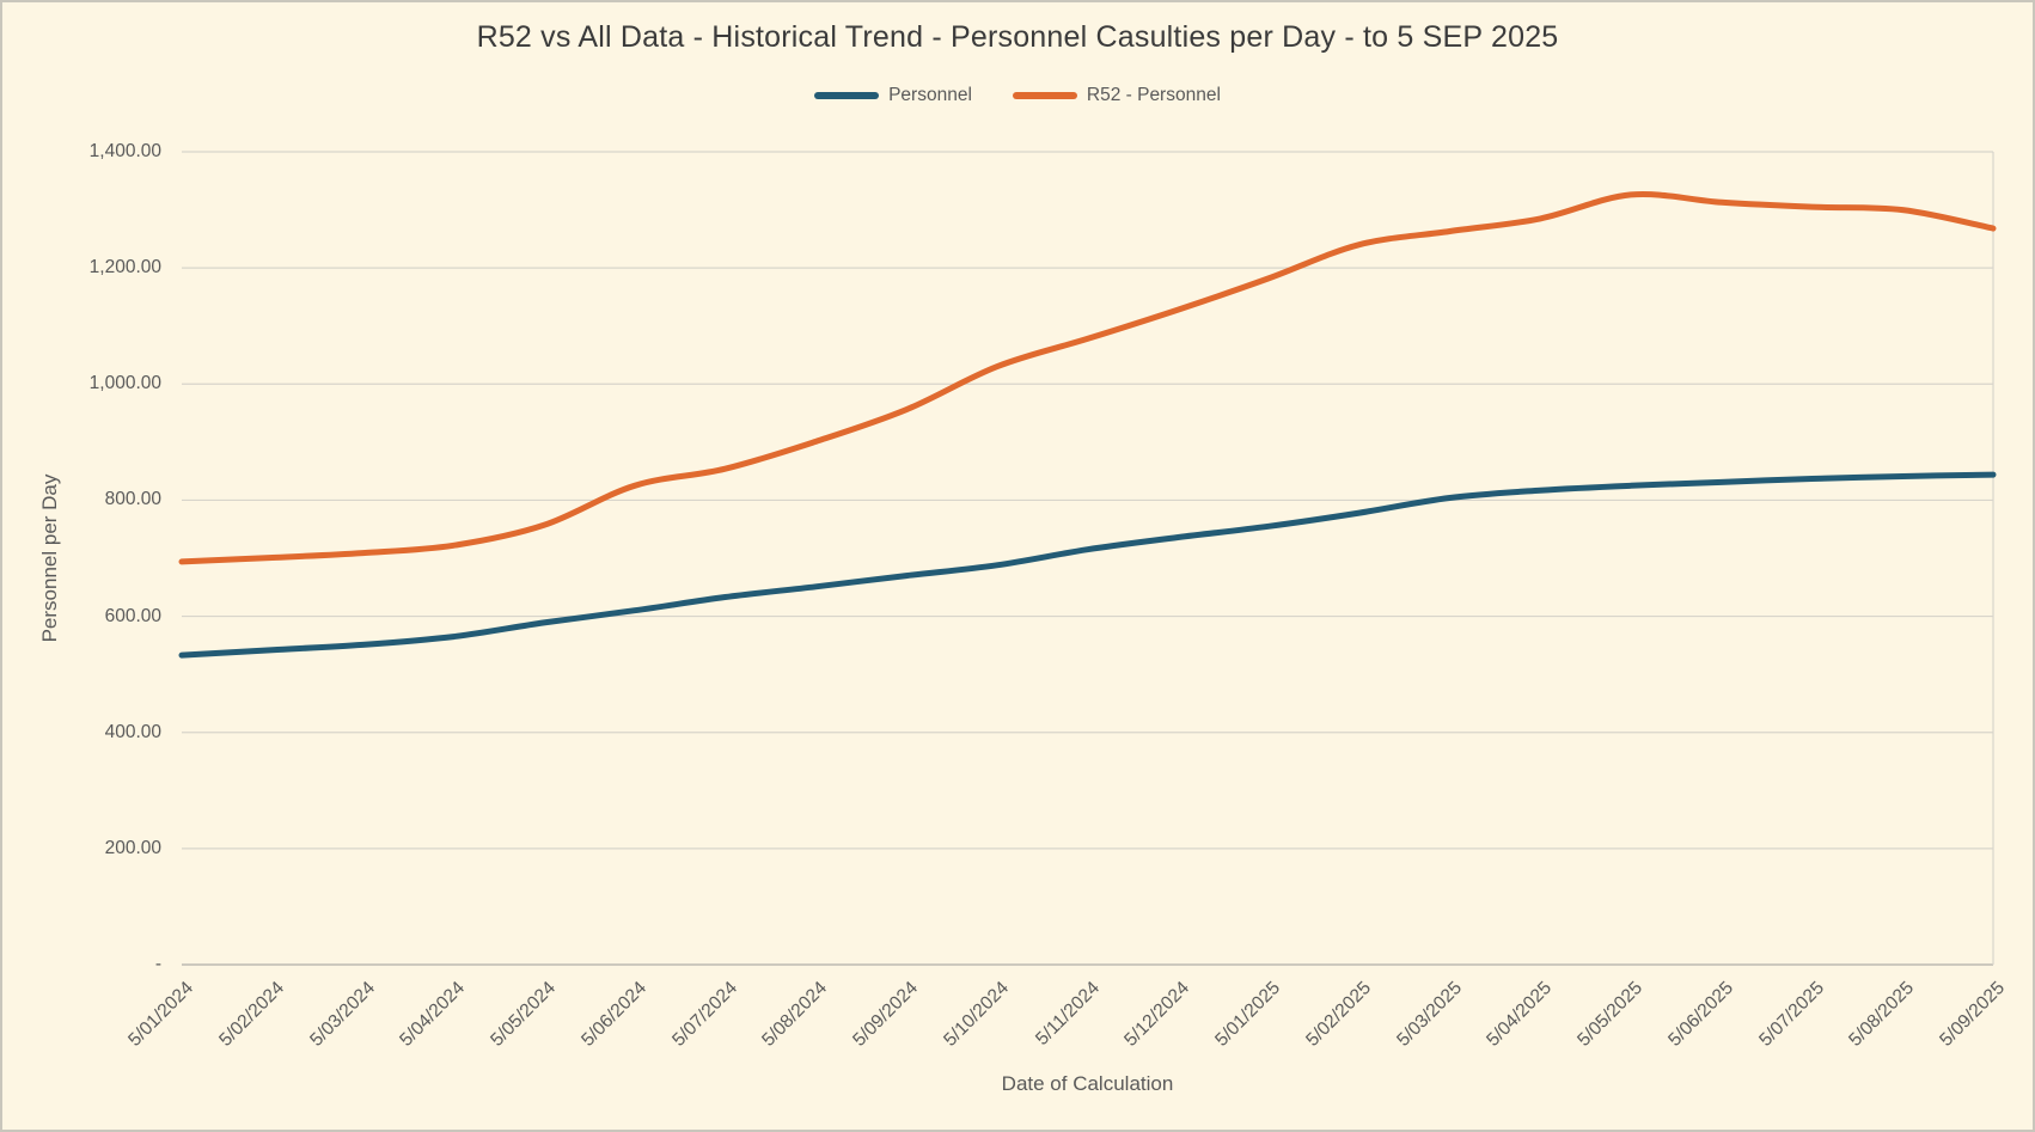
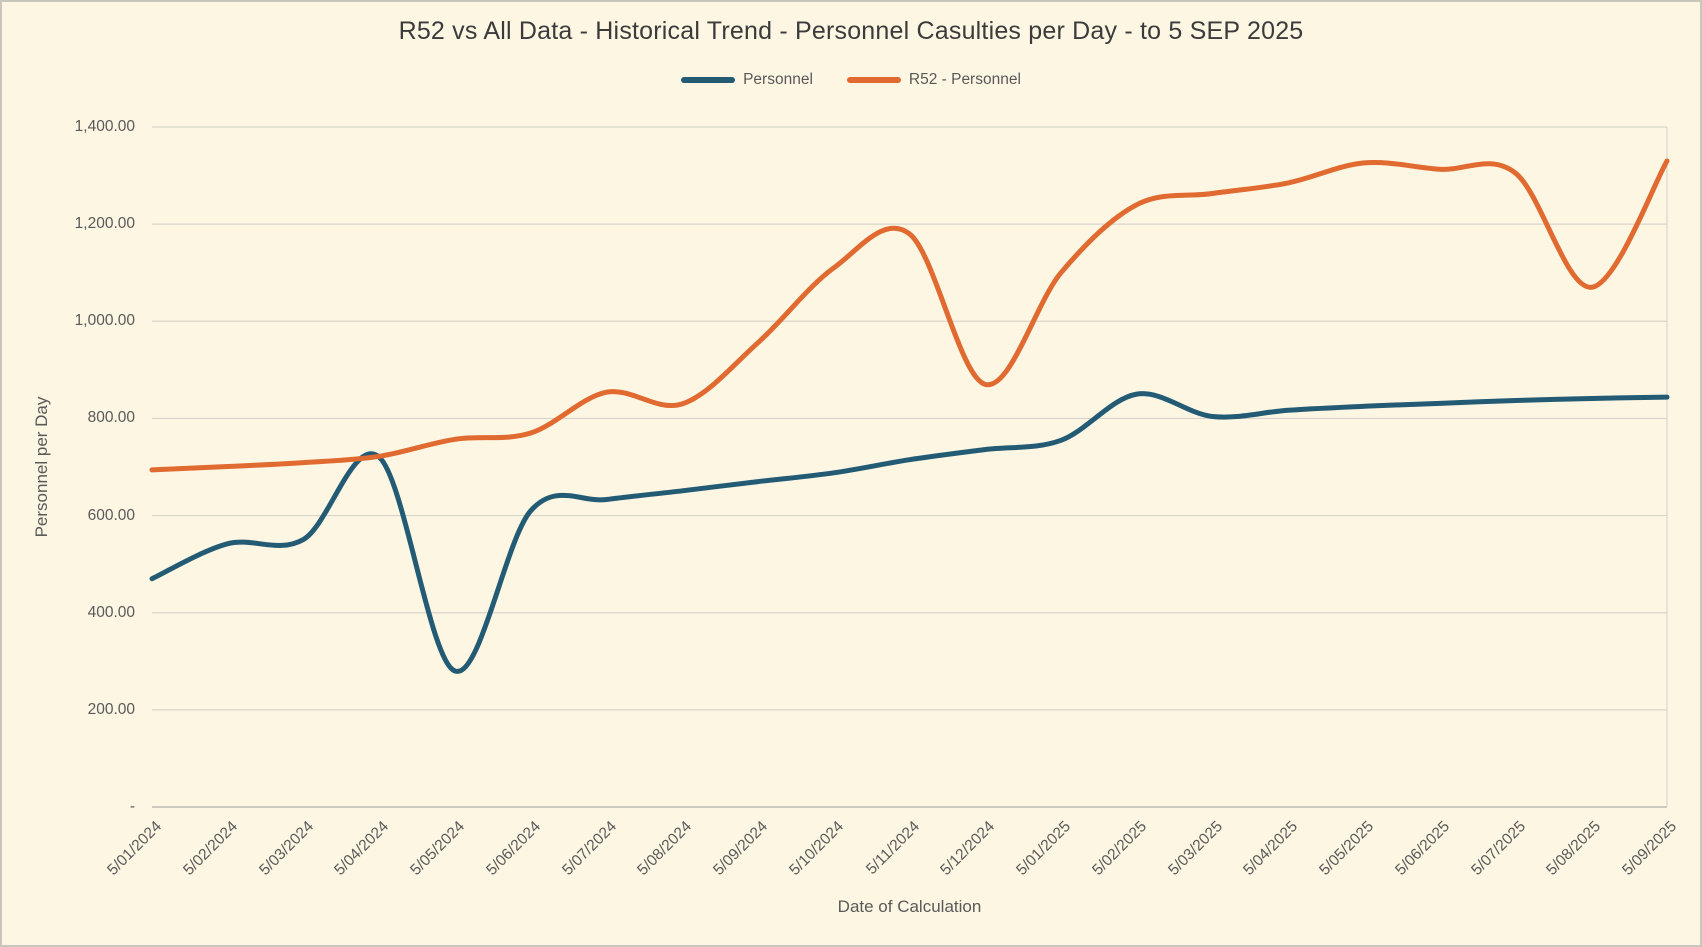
Personnel/5/01/2024: 530 -> 470
Personnel/5/04/2024: 560 -> 720
Personnel/5/05/2024: 590 -> 280
R52 - Personnel/5/06/2024: 820 -> 770
R52 - Personnel/5/08/2024: 900 -> 830
R52 - Personnel/5/10/2024: 1030 -> 1110
R52 - Personnel/5/11/2024: 1080 -> 1180
R52 - Personnel/5/12/2024: 1130 -> 870
R52 - Personnel/5/01/2025: 1180 -> 1100
Personnel/5/02/2025: 780 -> 850
R52 - Personnel/5/08/2025: 1300 -> 1070
R52 - Personnel/5/09/2025: 1270 -> 1330
